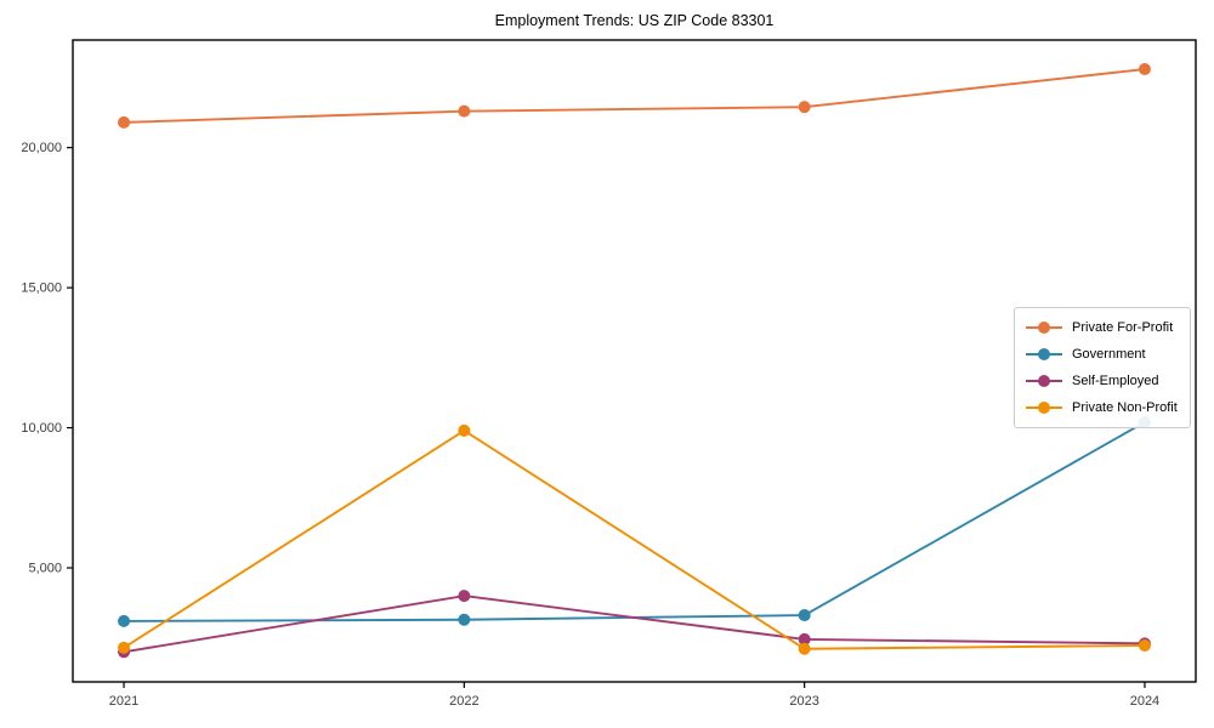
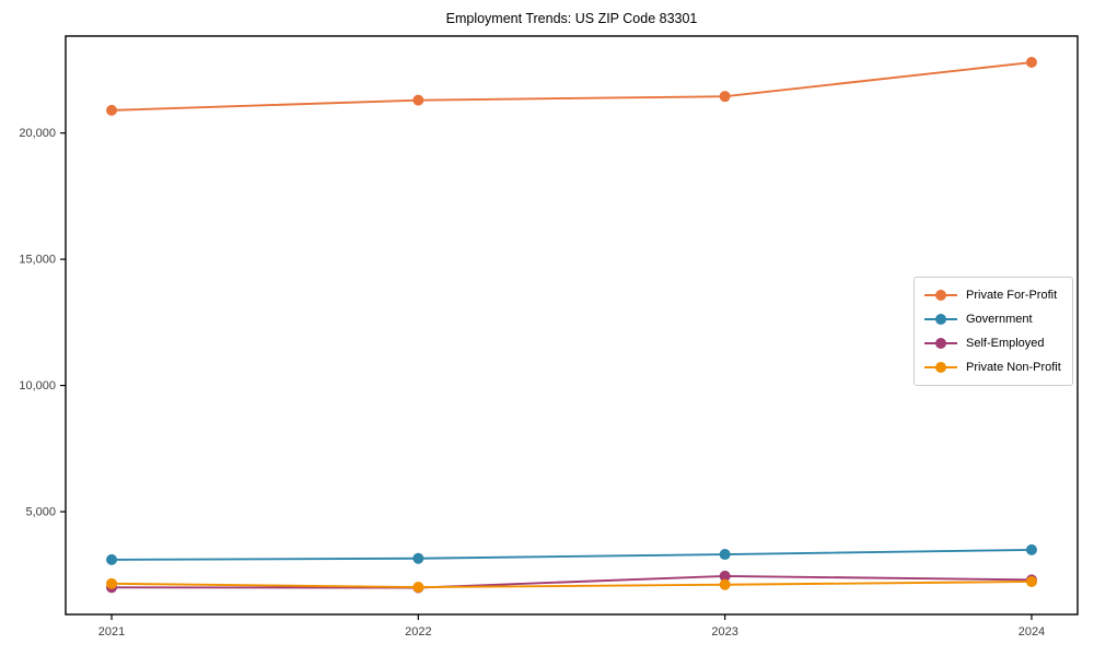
Self-Employed/2022: 4000 -> 2000
Private Non-Profit/2022: 9900 -> 2000
Government/2024: 10200 -> 3500
